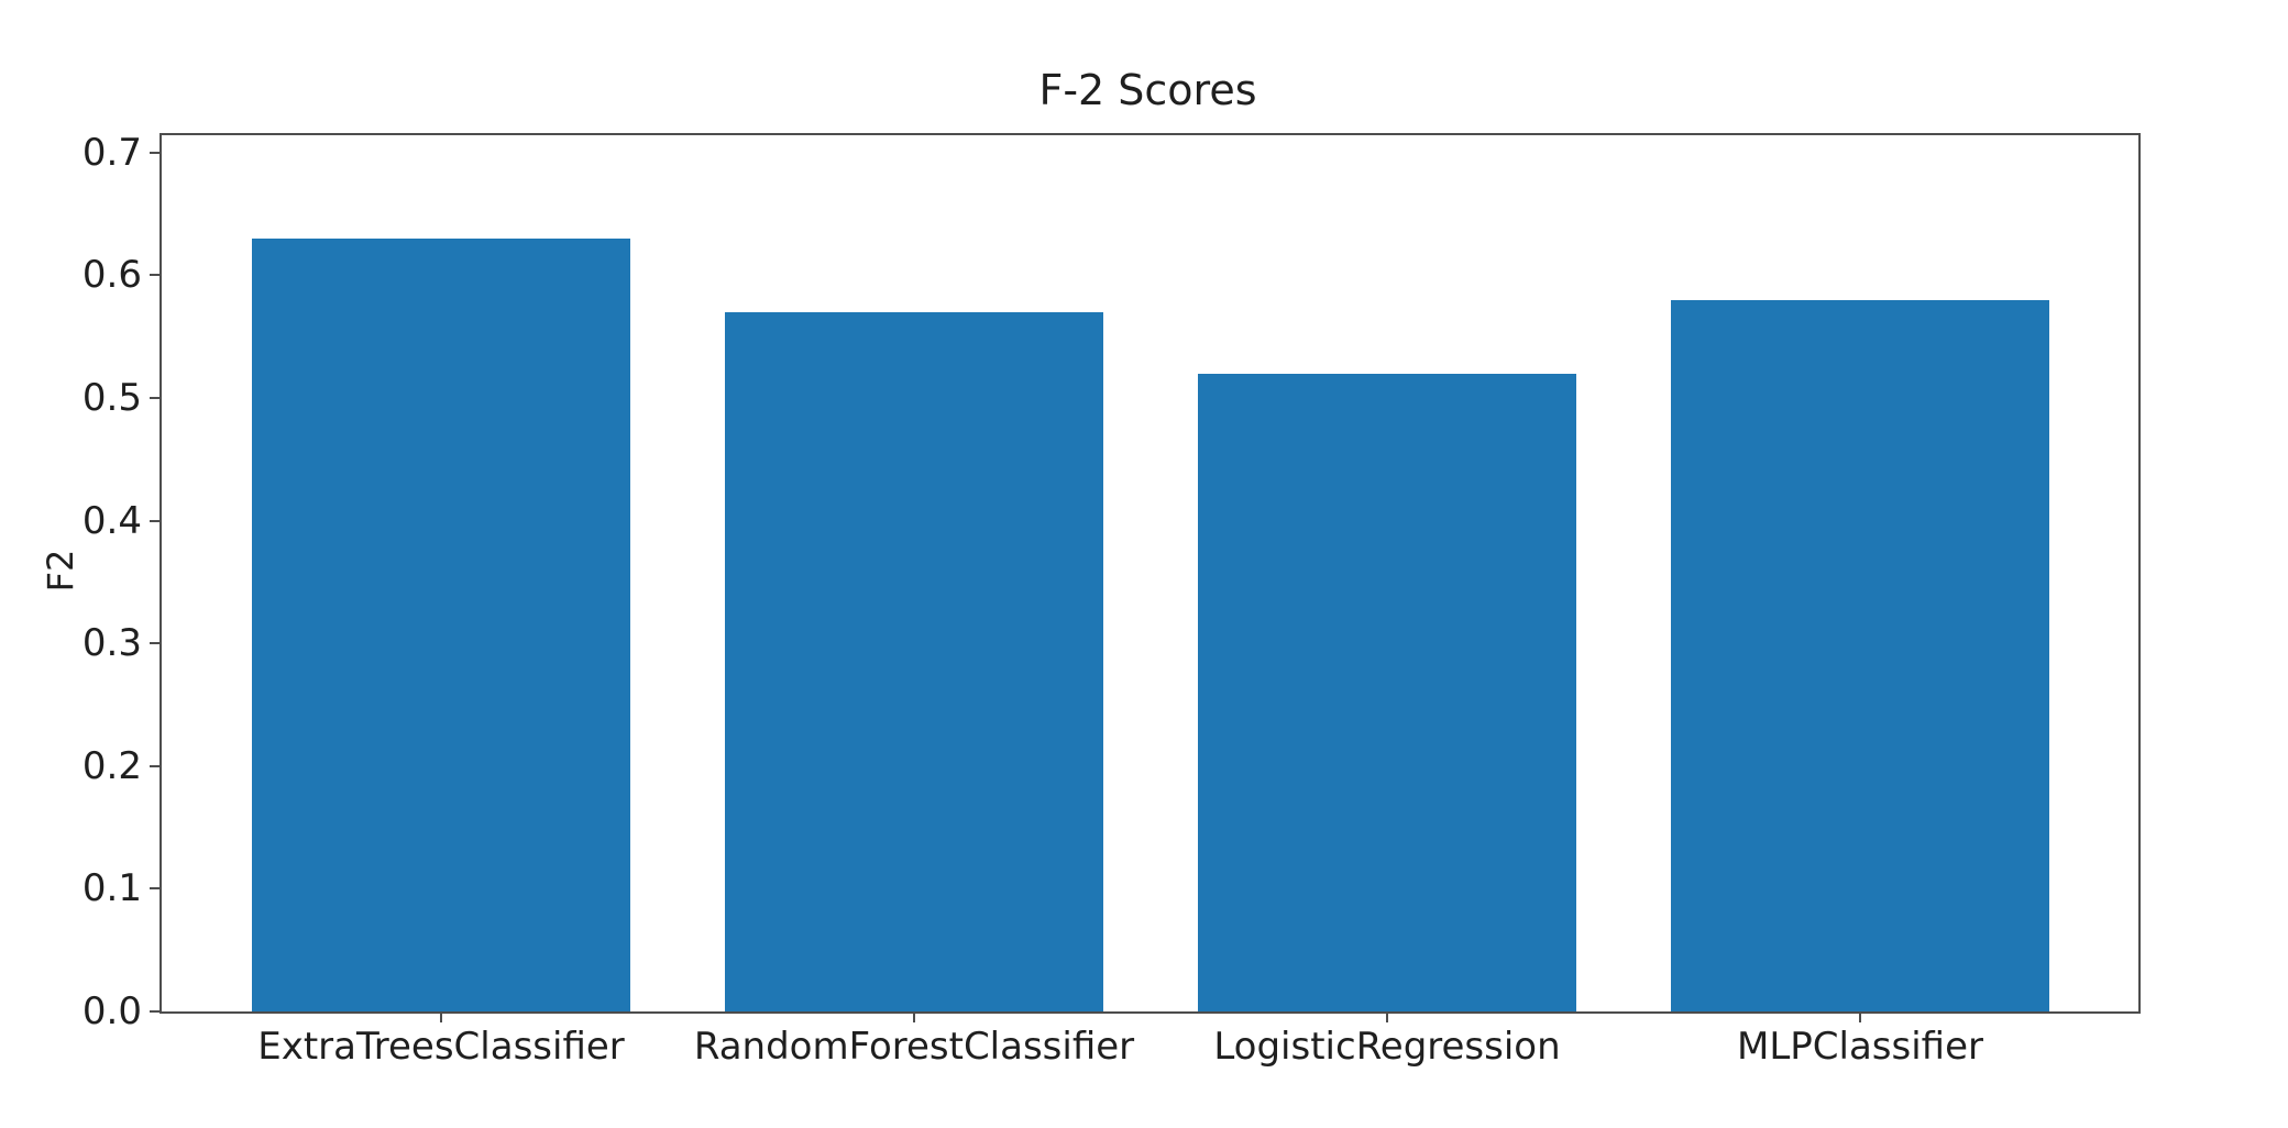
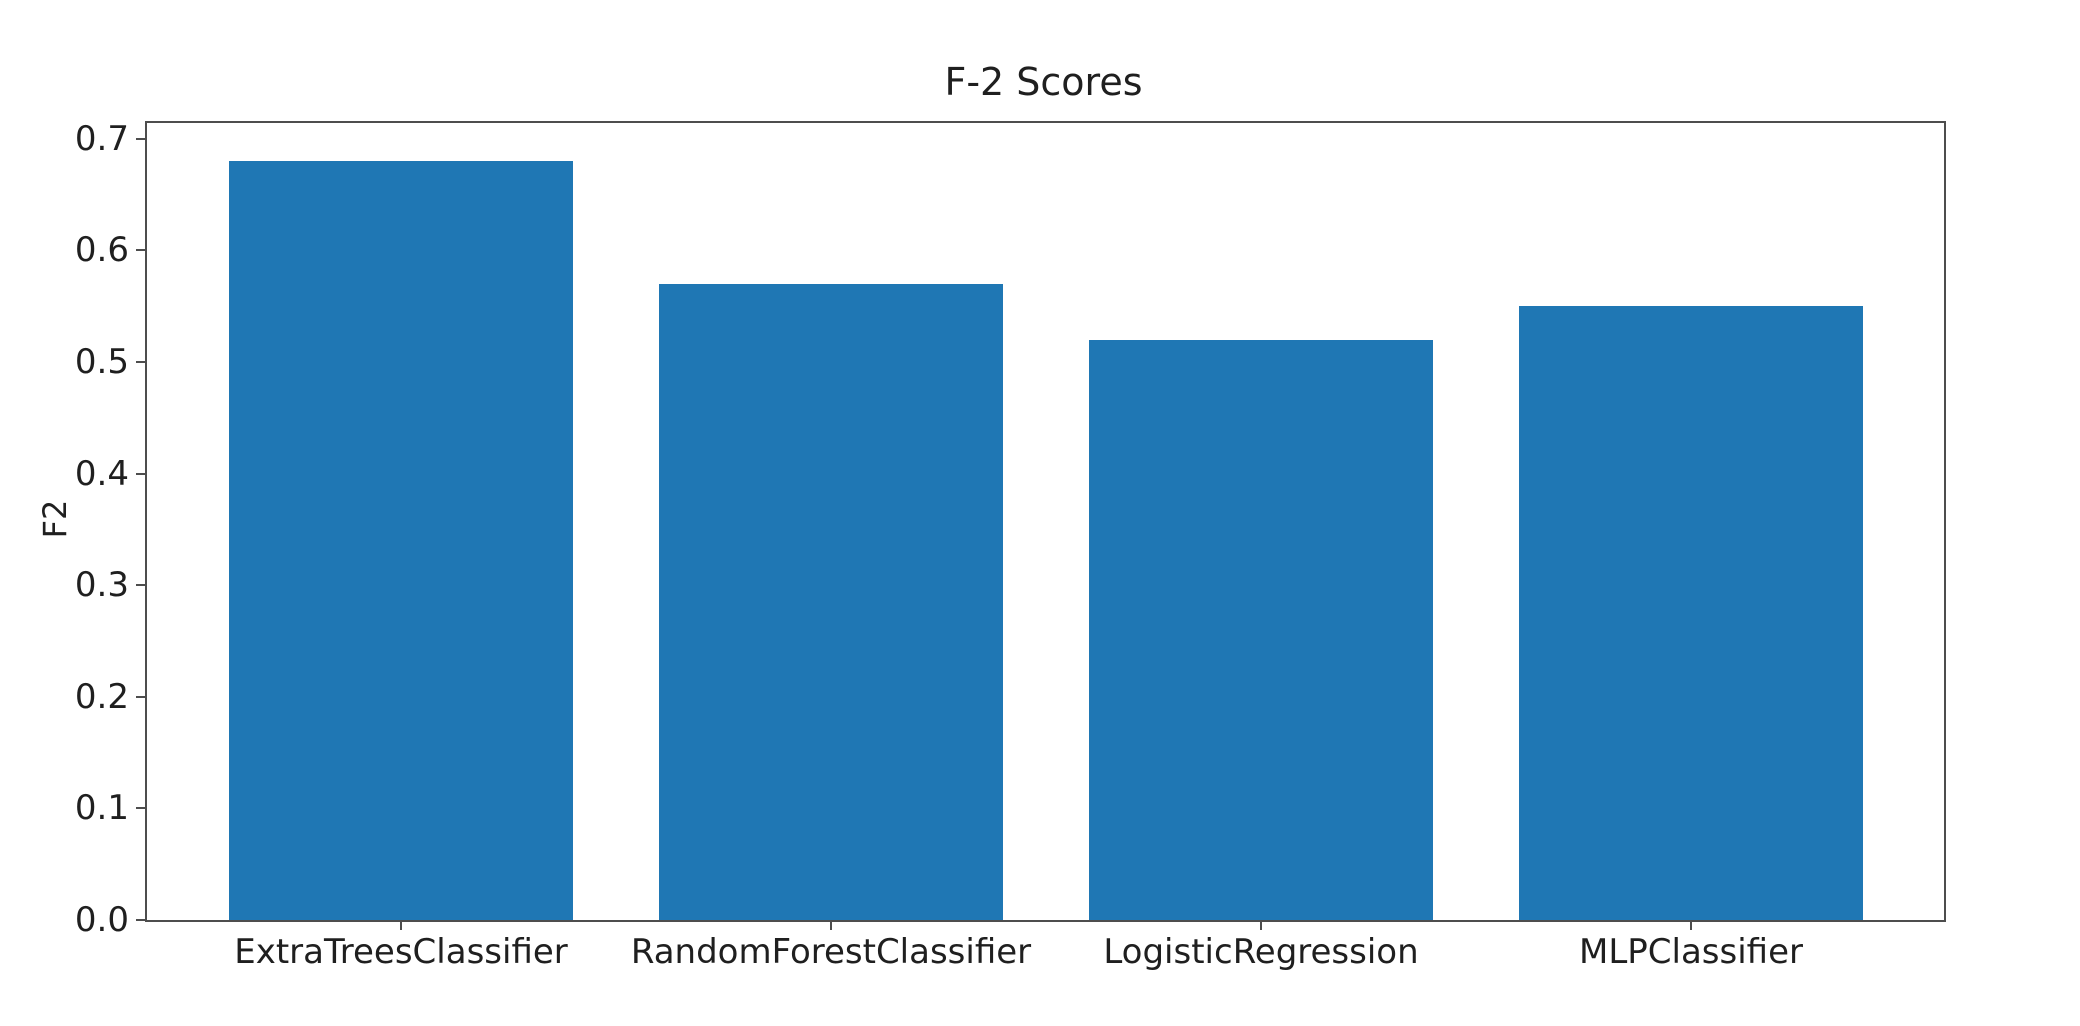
ExtraTreesClassifier: 0.63 -> 0.68
MLPClassifier: 0.58 -> 0.55
